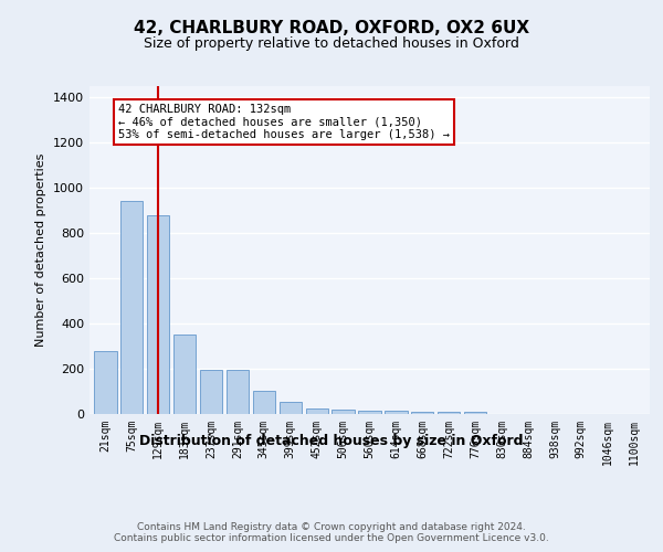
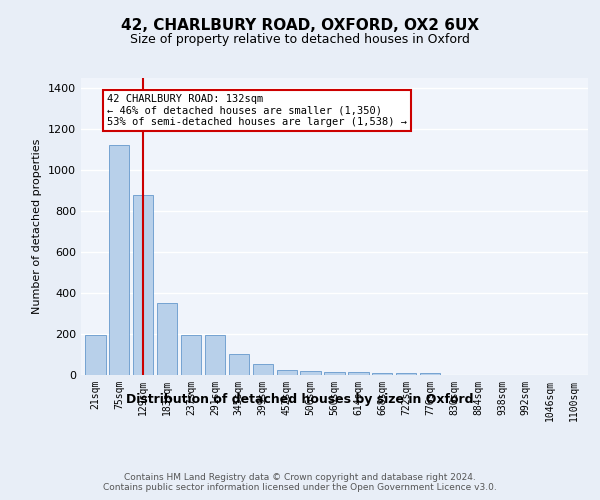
21sqm: 280 -> 197
75sqm: 940 -> 1120
